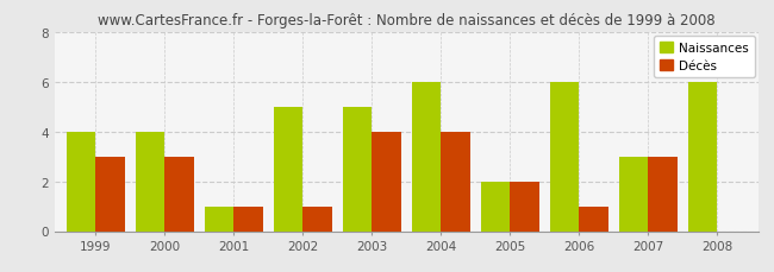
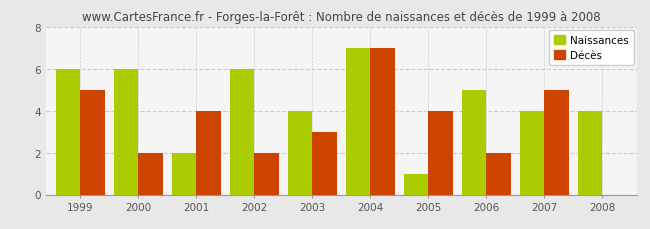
Naissances/1999: 4 -> 6
Décès/1999: 3 -> 5
Naissances/2000: 4 -> 6
Décès/2000: 3 -> 2
Naissances/2001: 1 -> 2
Décès/2001: 1 -> 4
Naissances/2002: 5 -> 6
Décès/2002: 1 -> 2
Naissances/2003: 5 -> 4
Décès/2003: 4 -> 3
Naissances/2004: 6 -> 7
Décès/2004: 4 -> 7
Naissances/2005: 2 -> 1
Décès/2005: 2 -> 4
Naissances/2006: 6 -> 5
Décès/2006: 1 -> 2
Naissances/2007: 3 -> 4
Décès/2007: 3 -> 5
Naissances/2008: 6 -> 4
